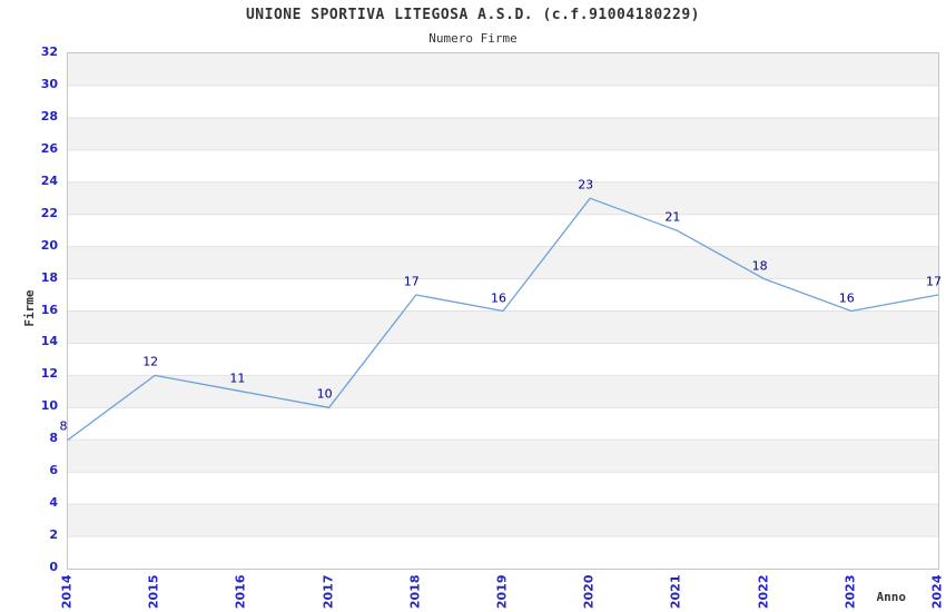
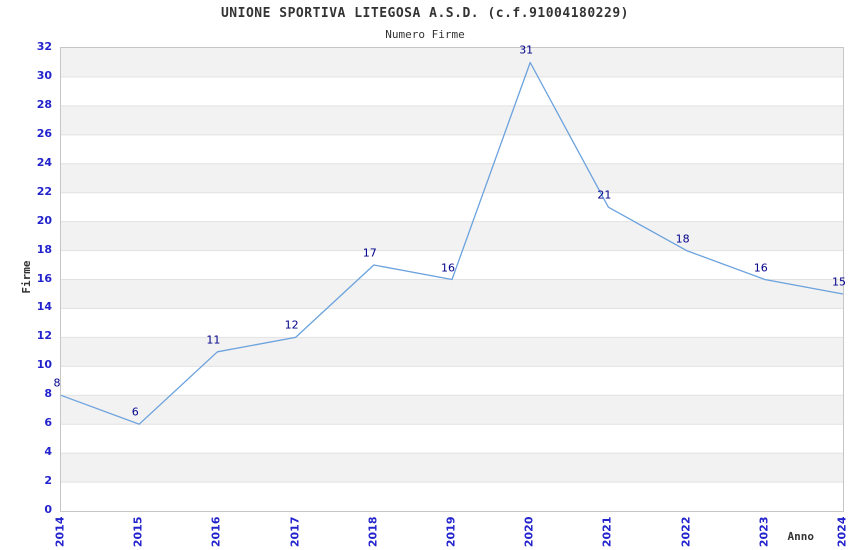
2015: 12 -> 6
2017: 10 -> 12
2020: 23 -> 31
2024: 17 -> 15
